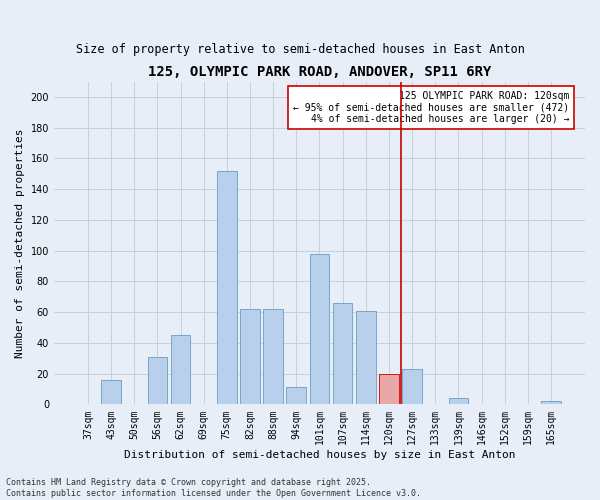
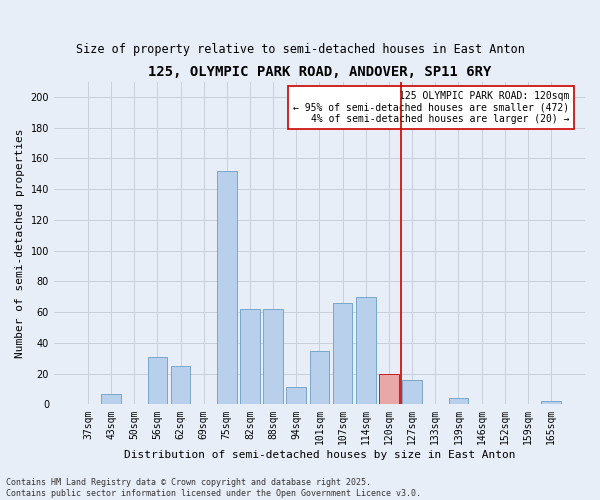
43sqm: 16 -> 7
62sqm: 45 -> 25
101sqm: 98 -> 35
114sqm: 61 -> 70
127sqm: 23 -> 16
